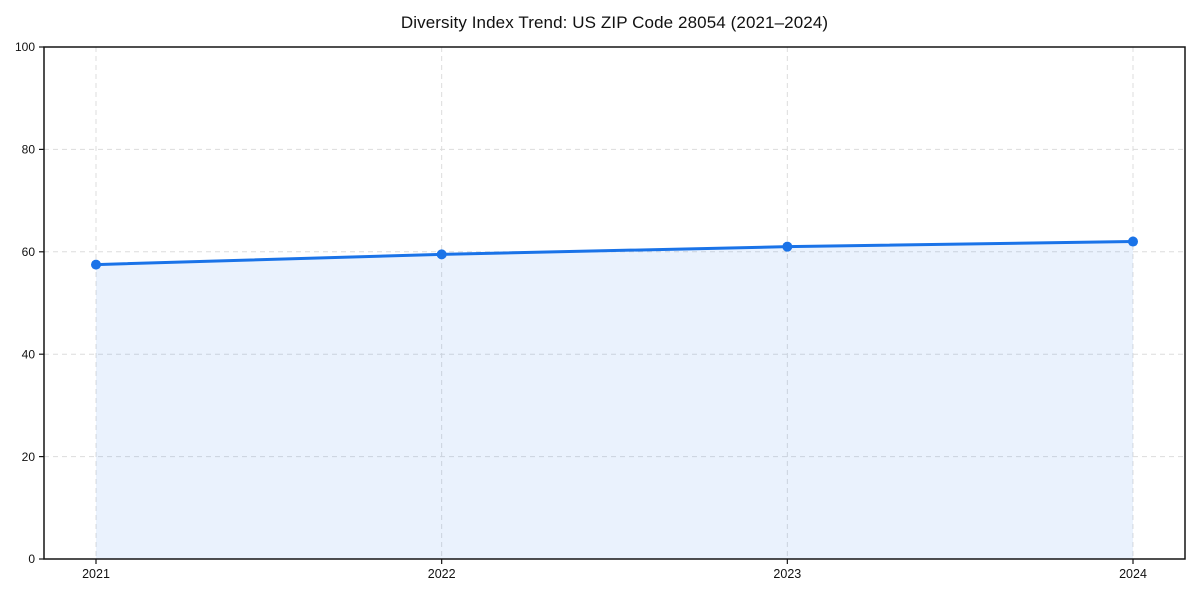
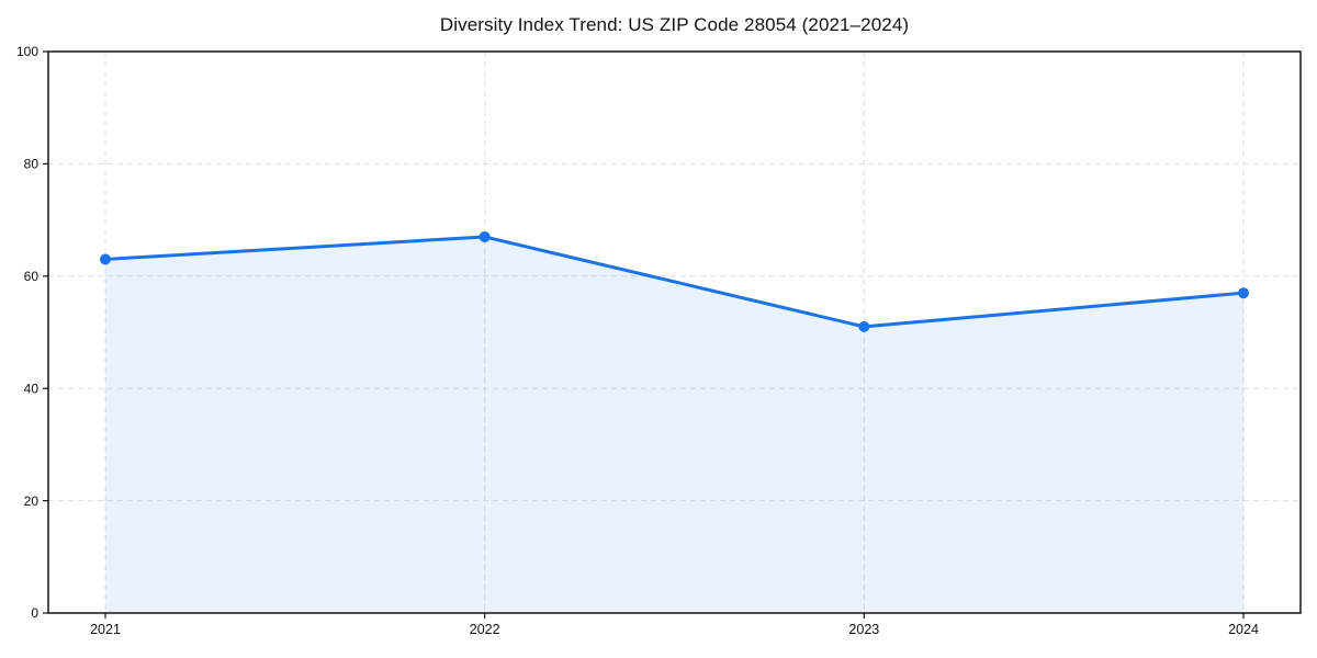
2021: 58 -> 63
2022: 60 -> 67
2023: 61 -> 51
2024: 62 -> 57
